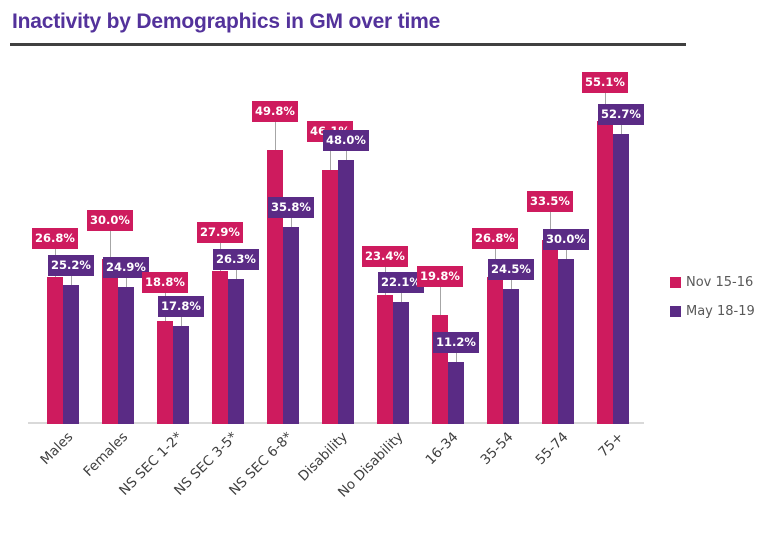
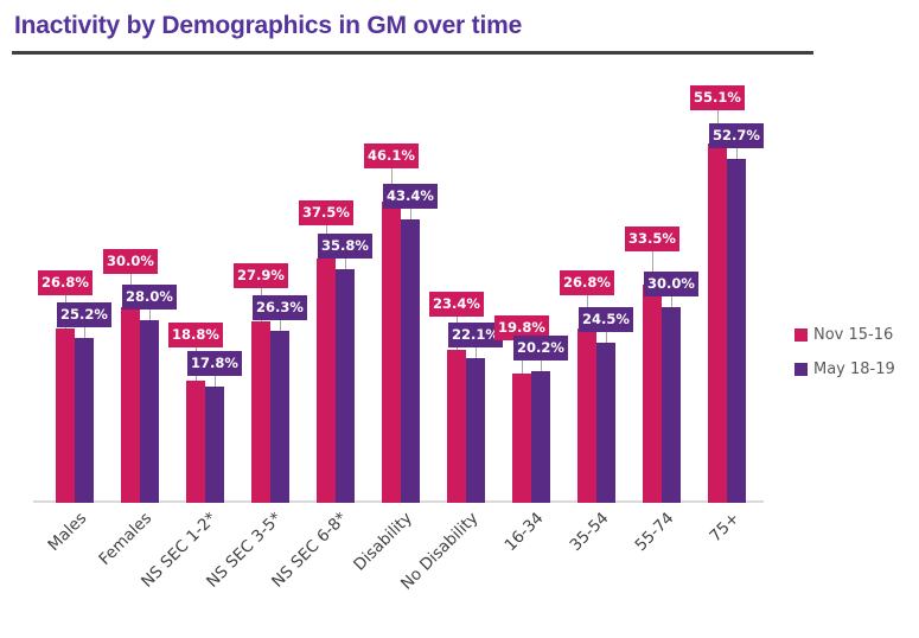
May 18-19/Females: 24.9% -> 28.0%
Nov 15-16/NS SEC 6-8*: 49.8% -> 37.5%
May 18-19/Disability: 48.0% -> 43.4%
May 18-19/16-34: 11.2% -> 20.2%
